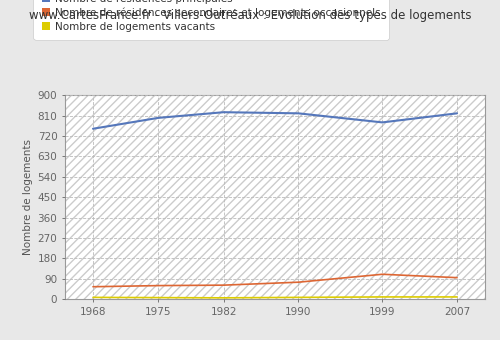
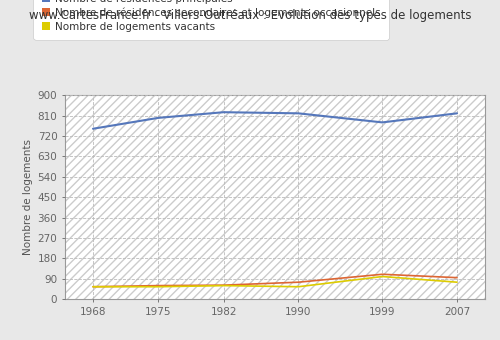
Nombre de logements vacants/1968: 8 -> 55
Nombre de logements vacants/1975: 7 -> 55
Nombre de logements vacants/1982: 6 -> 60
Nombre de logements vacants/1990: 8 -> 55
Nombre de logements vacants/1999: 10 -> 100
Nombre de logements vacants/2007: 10 -> 75
